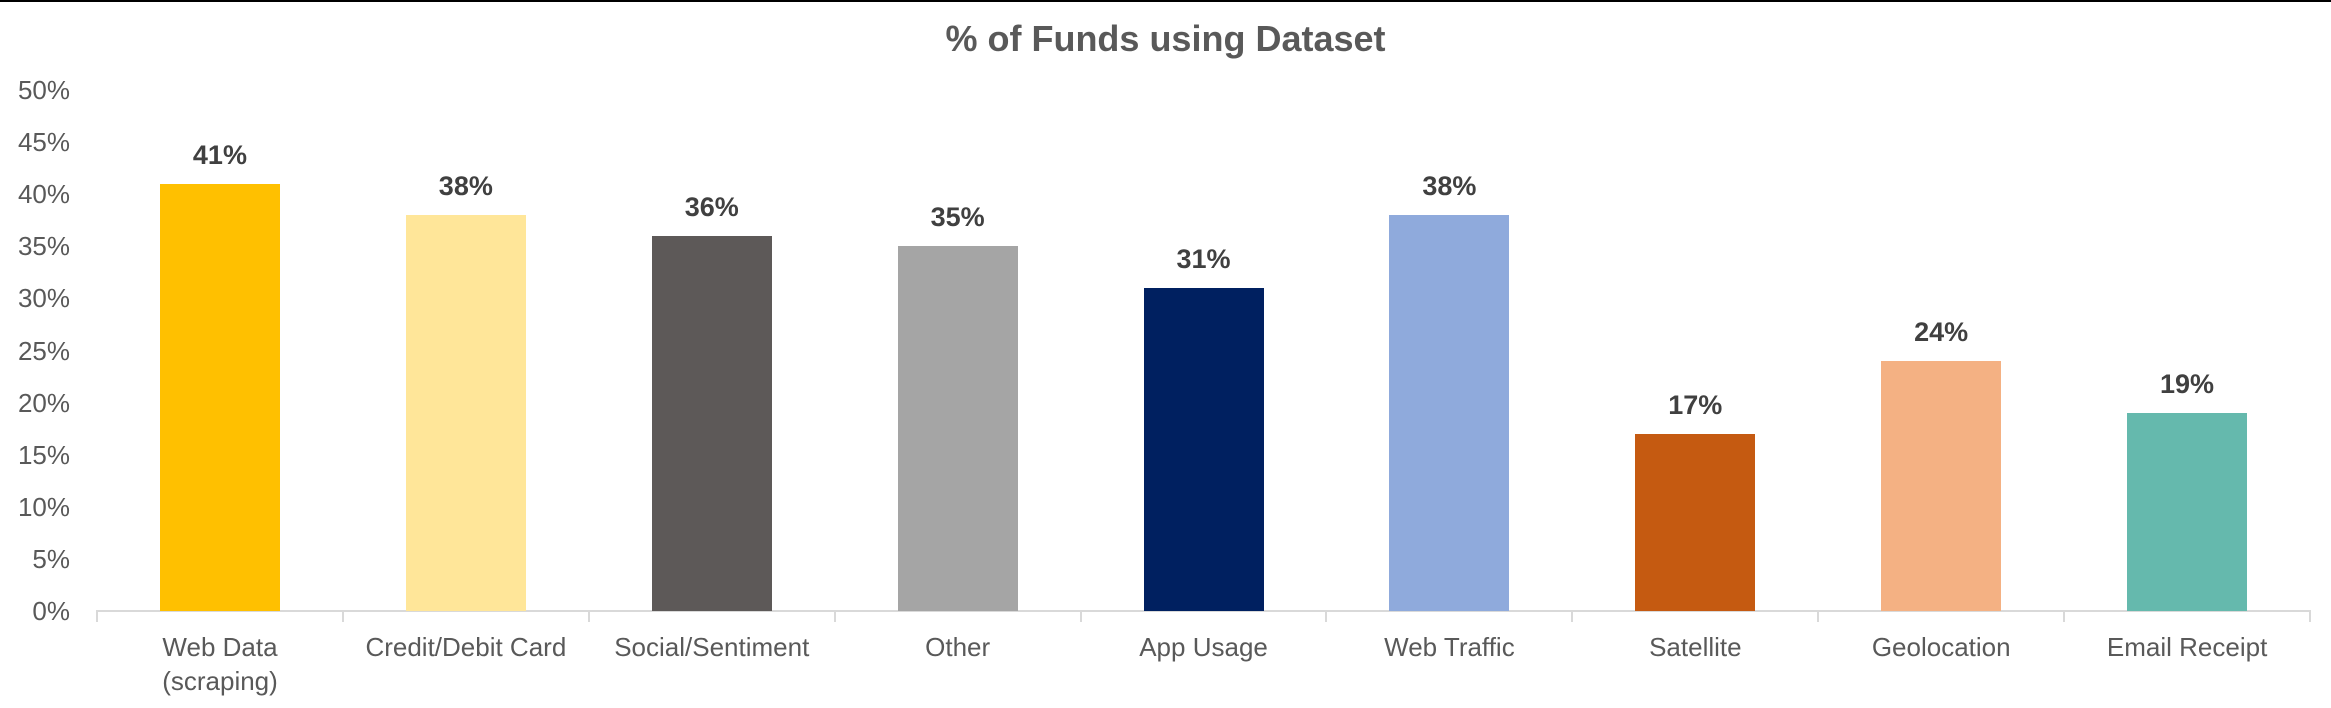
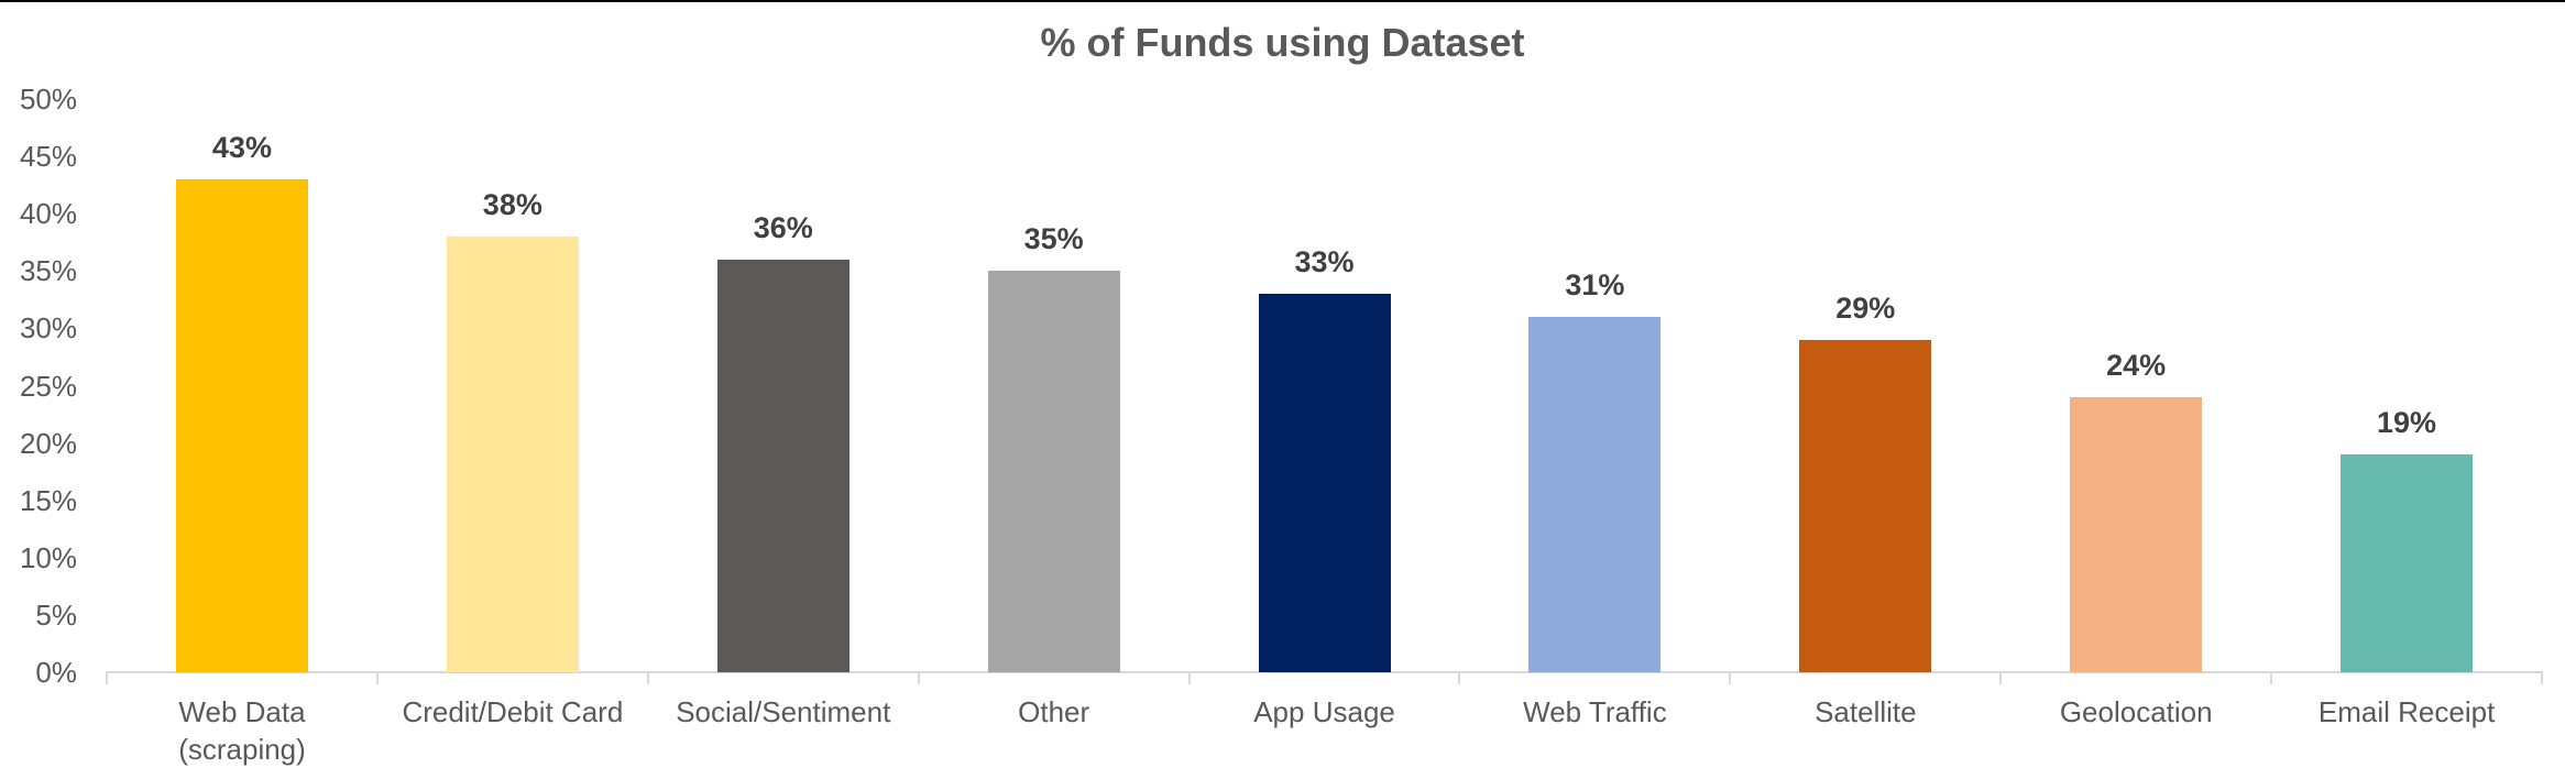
Web Data (scraping): 41% -> 43%
App Usage: 31% -> 33%
Web Traffic: 38% -> 31%
Satellite: 17% -> 29%
